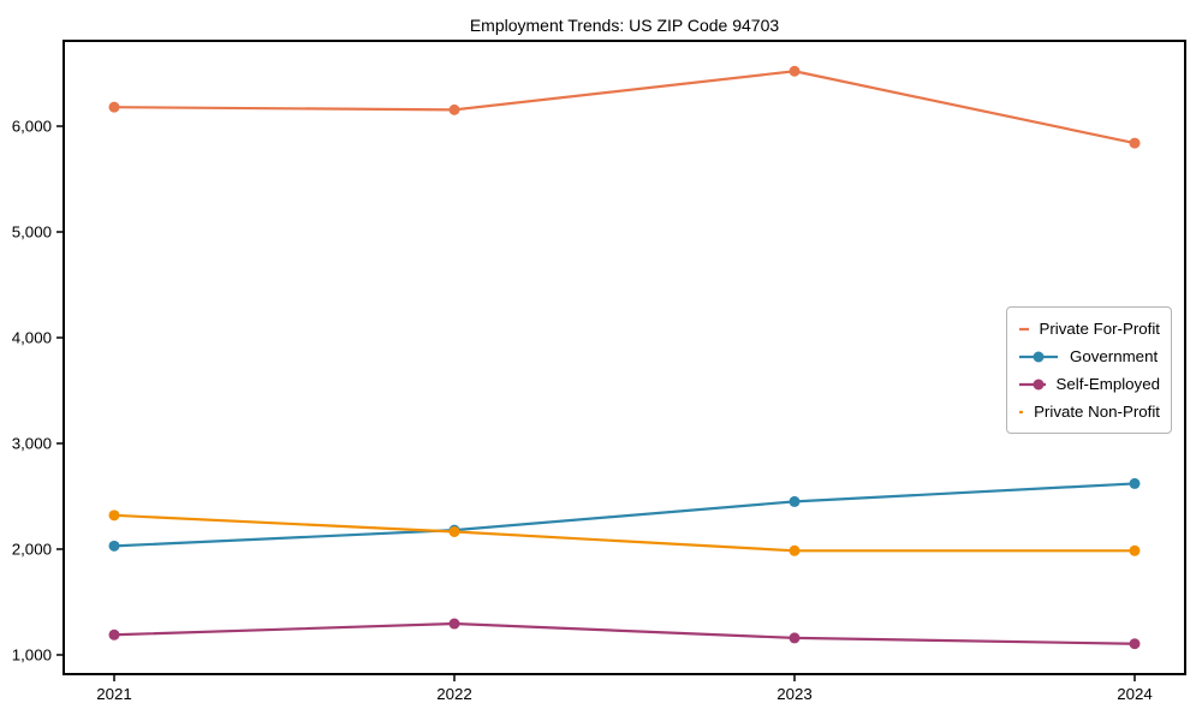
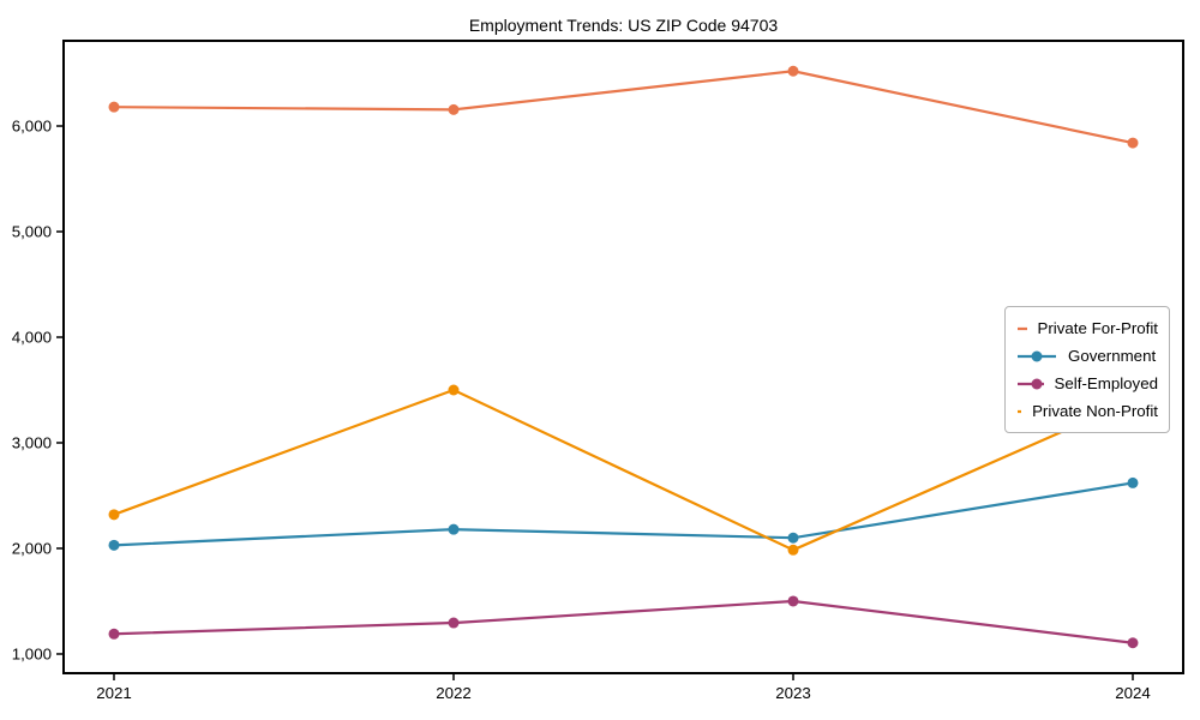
Private Non-Profit/2022: 2200 -> 3500
Government/2023: 2400 -> 2100
Self-Employed/2023: 1200 -> 1500
Private Non-Profit/2024: 2000 -> 3400
